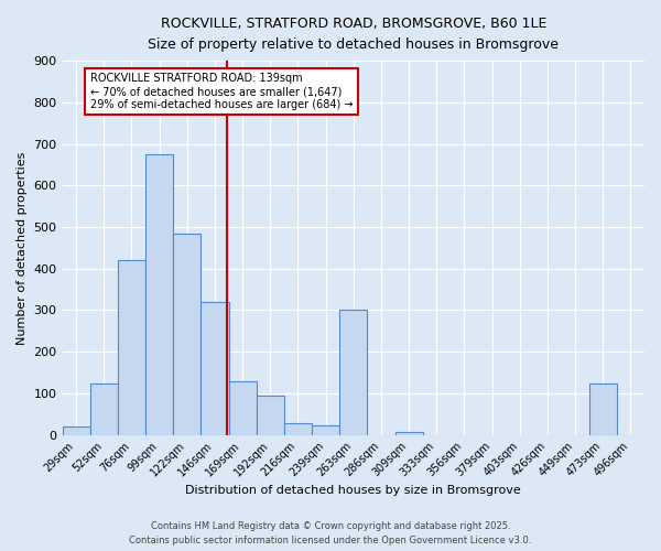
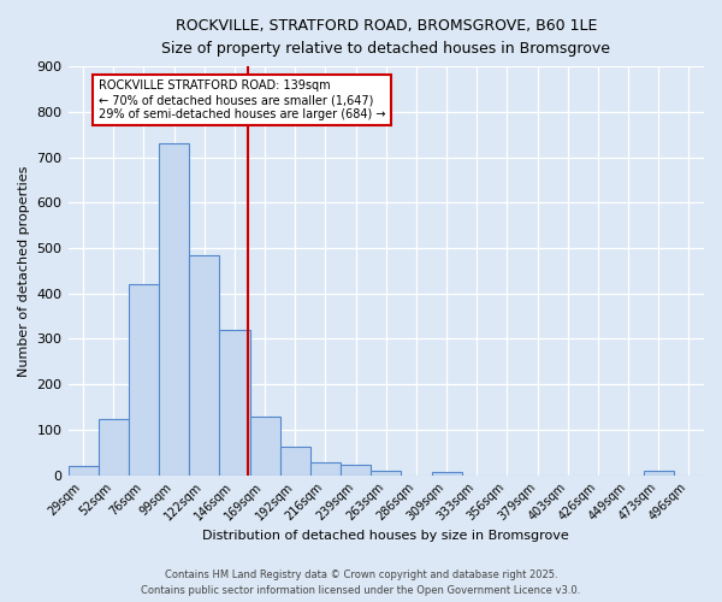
99sqm: 675 -> 730
192sqm: 95 -> 62
263sqm: 300 -> 10
473sqm: 125 -> 10
